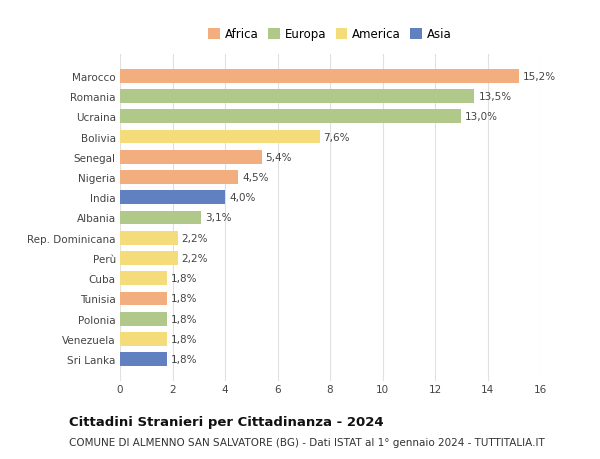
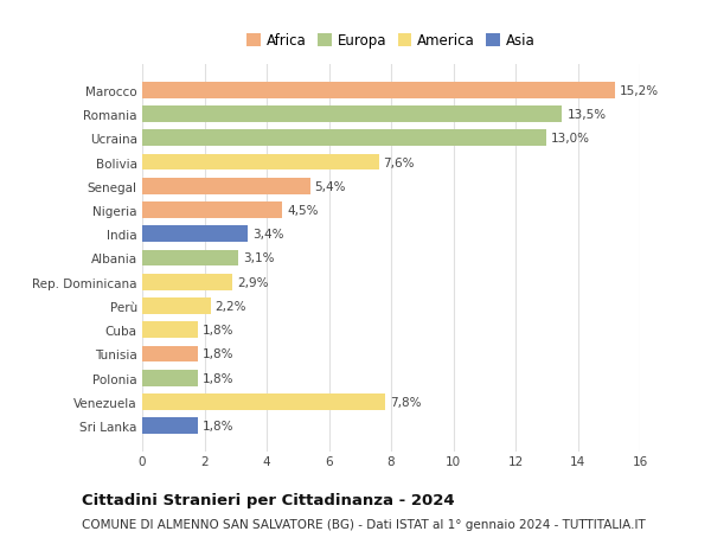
India: 4,0% -> 3,4%
Rep. Dominicana: 2,2% -> 2,9%
Venezuela: 1,8% -> 7,8%
